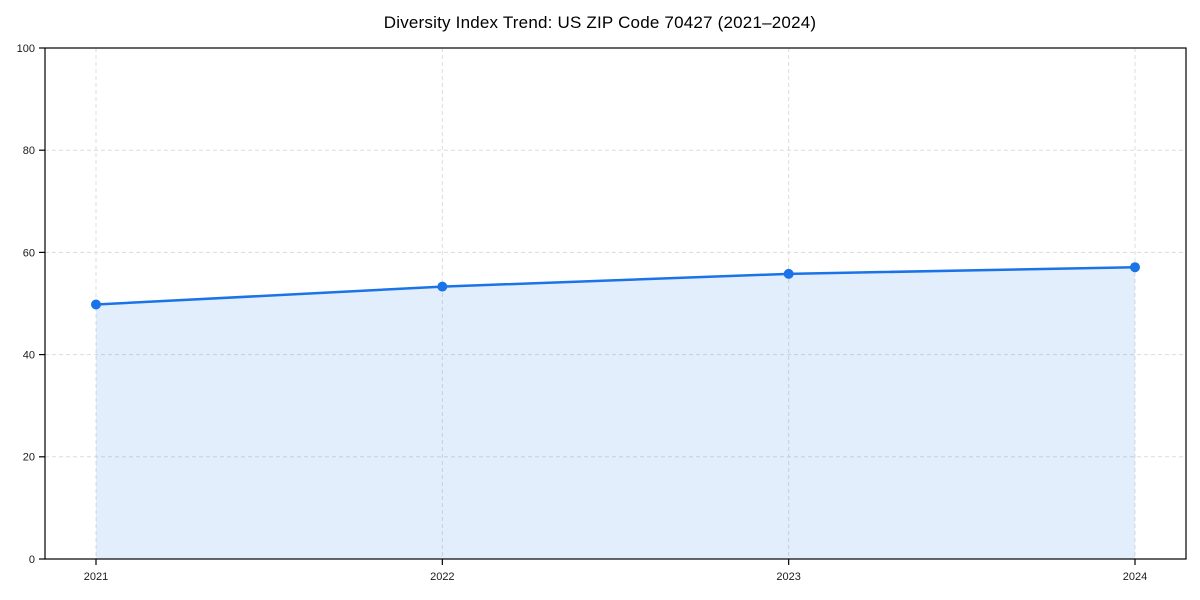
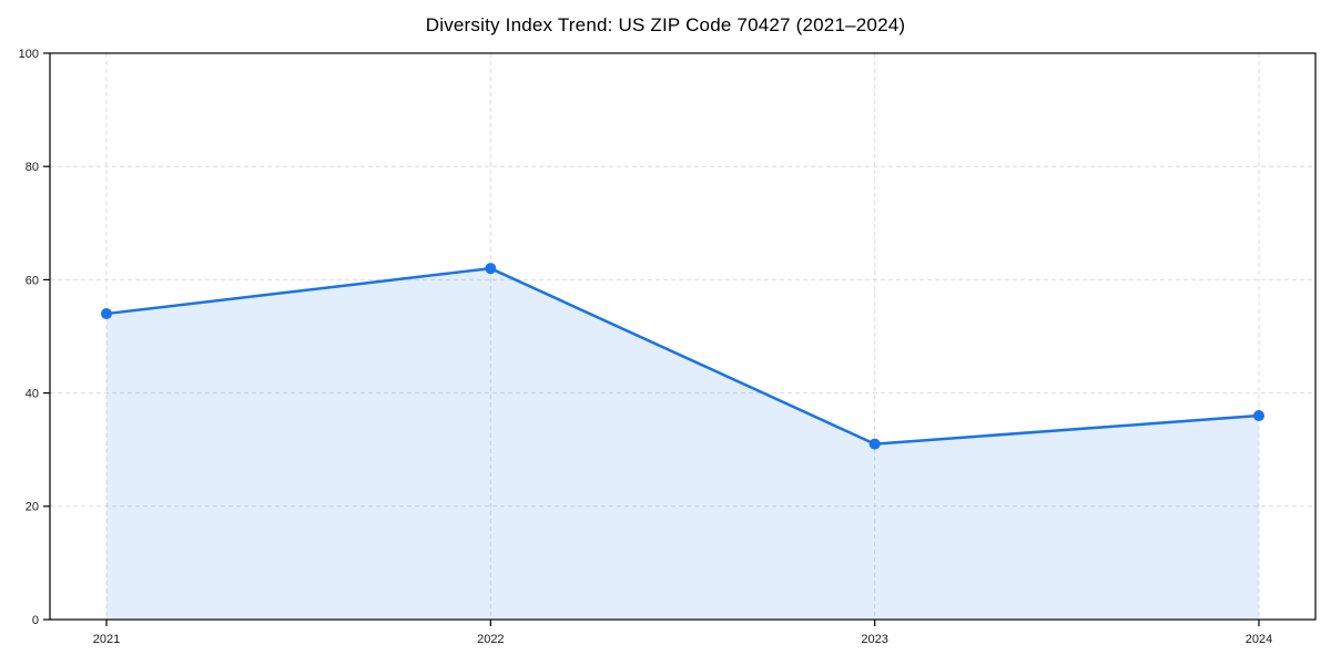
2021: 50 -> 54
2022: 53 -> 62
2023: 56 -> 31
2024: 57 -> 36
